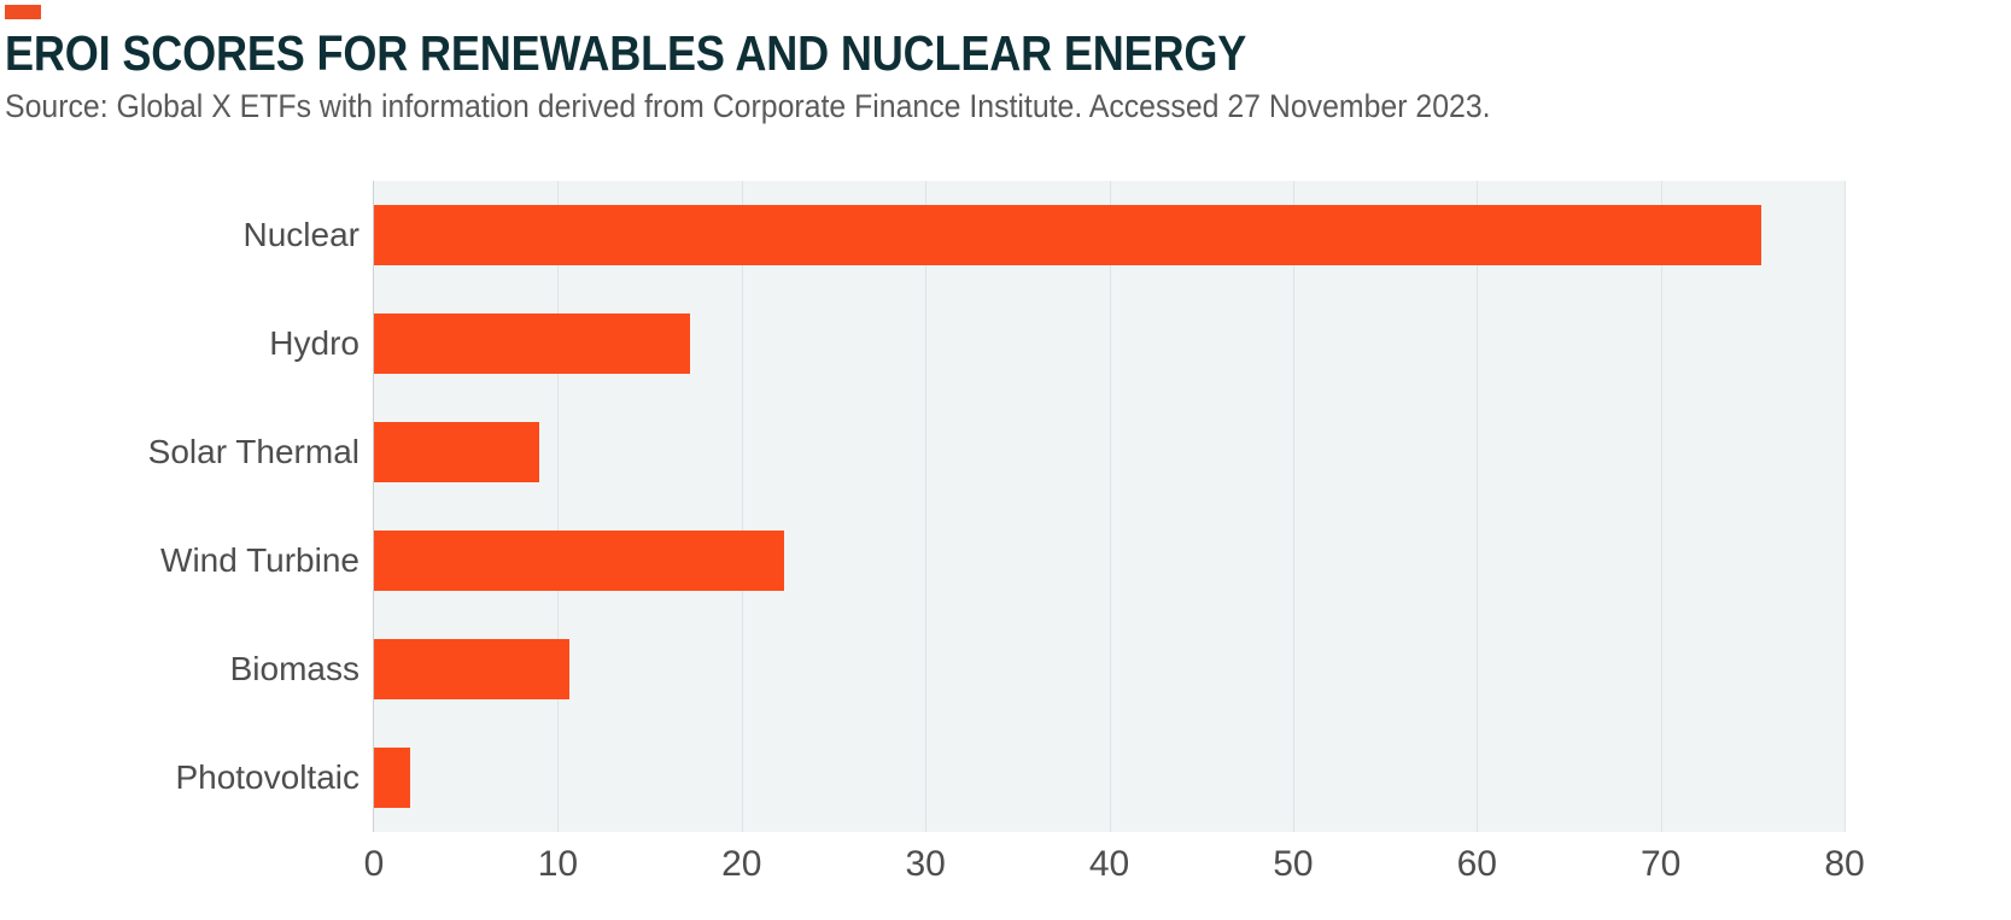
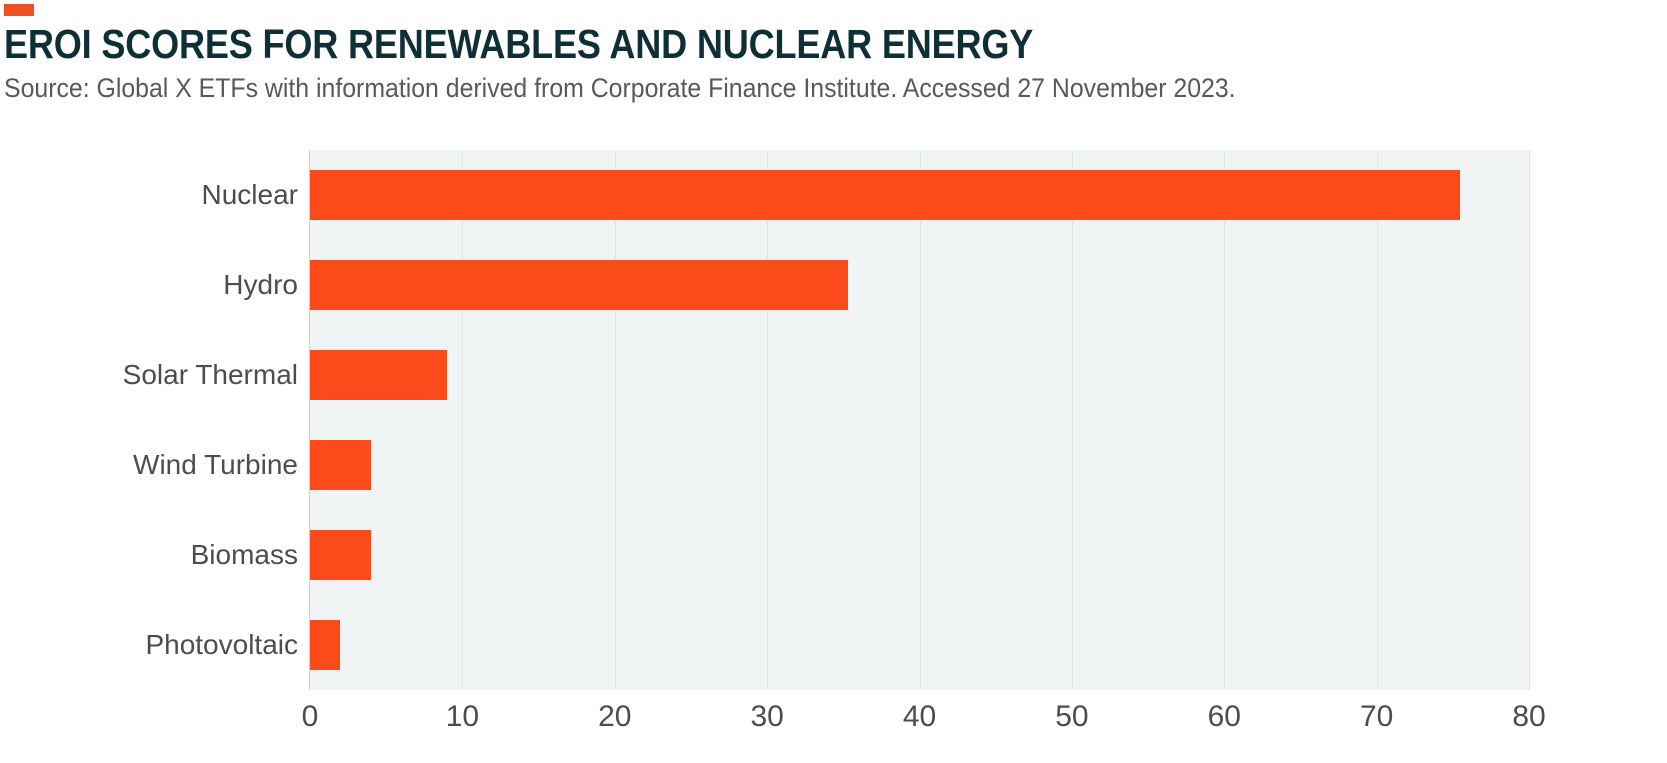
Hydro: 17.2 -> 35.3
Wind Turbine: 22.3 -> 4.0
Biomass: 10.6 -> 4.0
